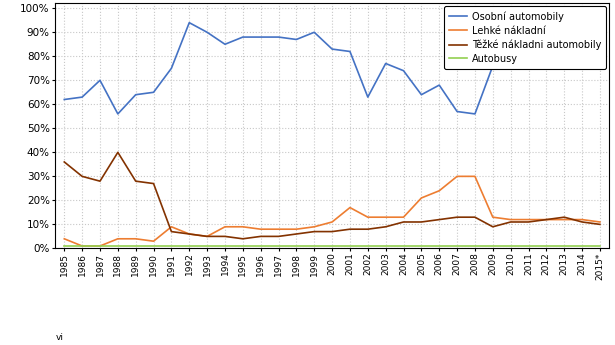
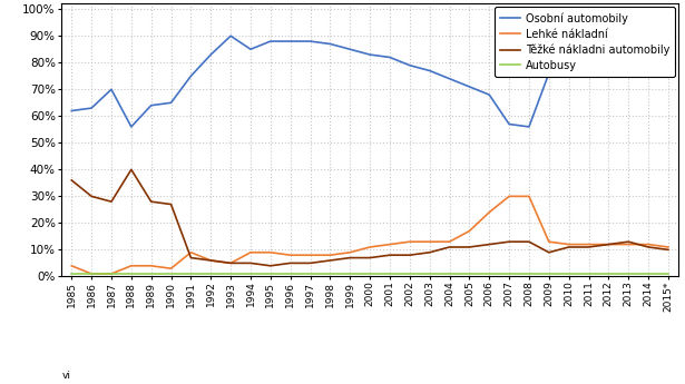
Osobní automobily/1992: 94% -> 83%
Osobní automobily/1999: 90% -> 85%
Lehké nákladní/2001: 17% -> 12%
Osobní automobily/2002: 63% -> 79%
Osobní automobily/2005: 64% -> 71%
Lehké nákladní/2005: 21% -> 17%
